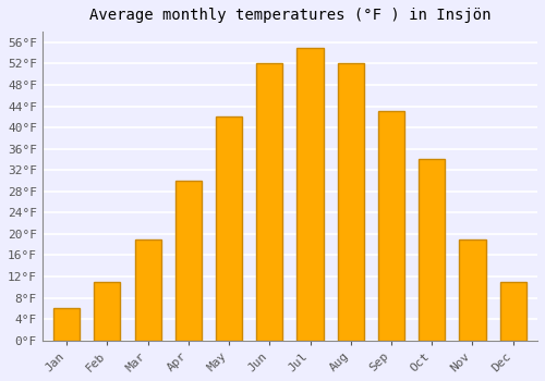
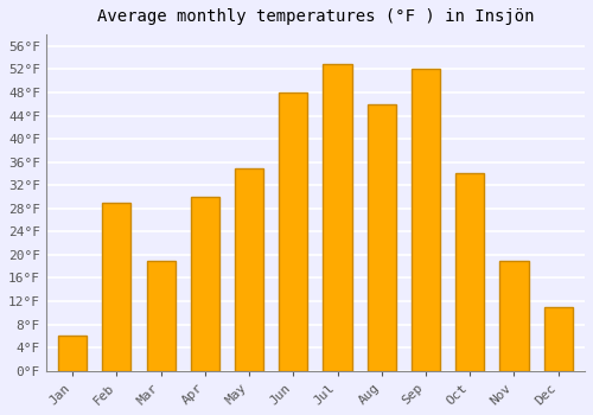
Feb: 11°F -> 29°F
May: 42°F -> 35°F
Jun: 52°F -> 48°F
Jul: 55°F -> 53°F
Aug: 52°F -> 46°F
Sep: 43°F -> 52°F
